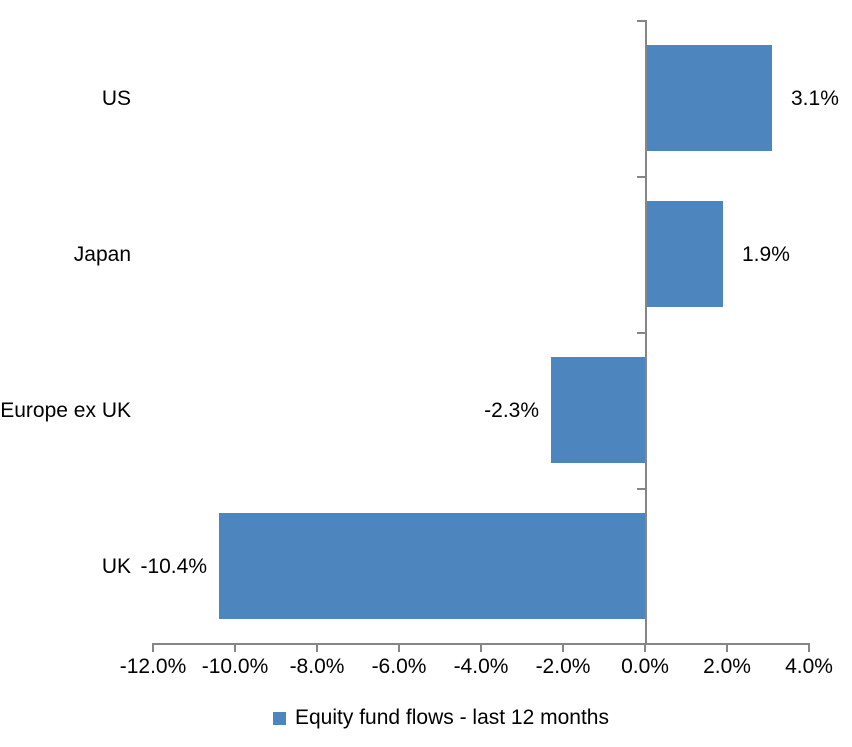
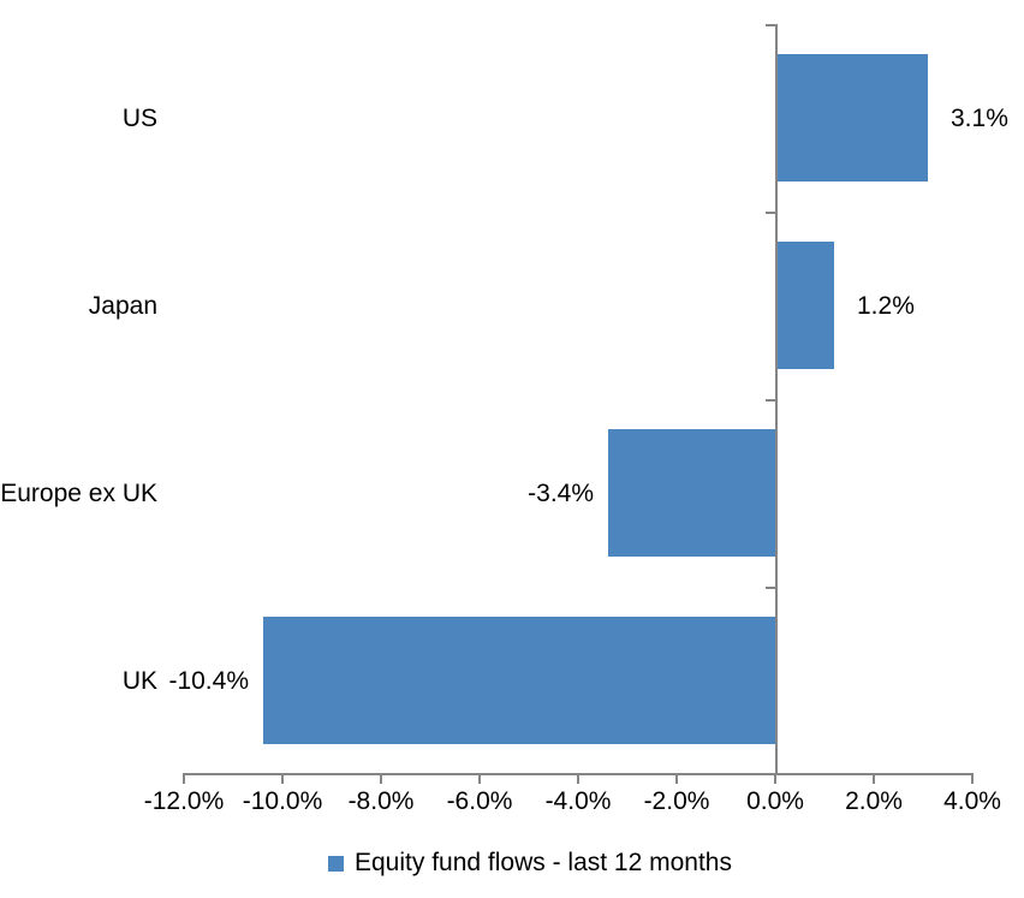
Japan: 1.9% -> 1.2%
Europe ex UK: -2.3% -> -3.4%
